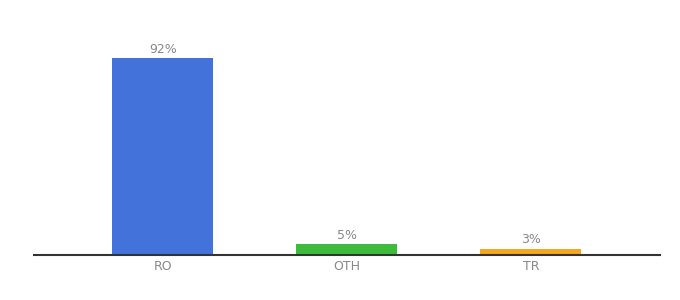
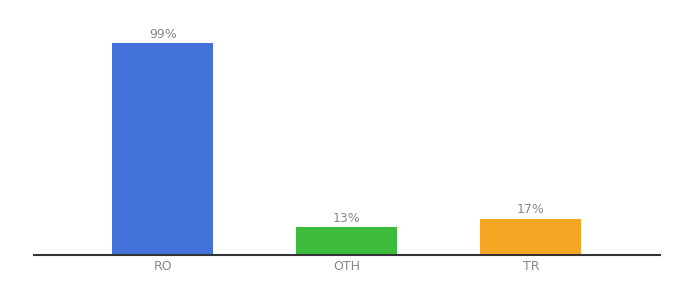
RO: 92% -> 99%
OTH: 5% -> 13%
TR: 3% -> 17%
